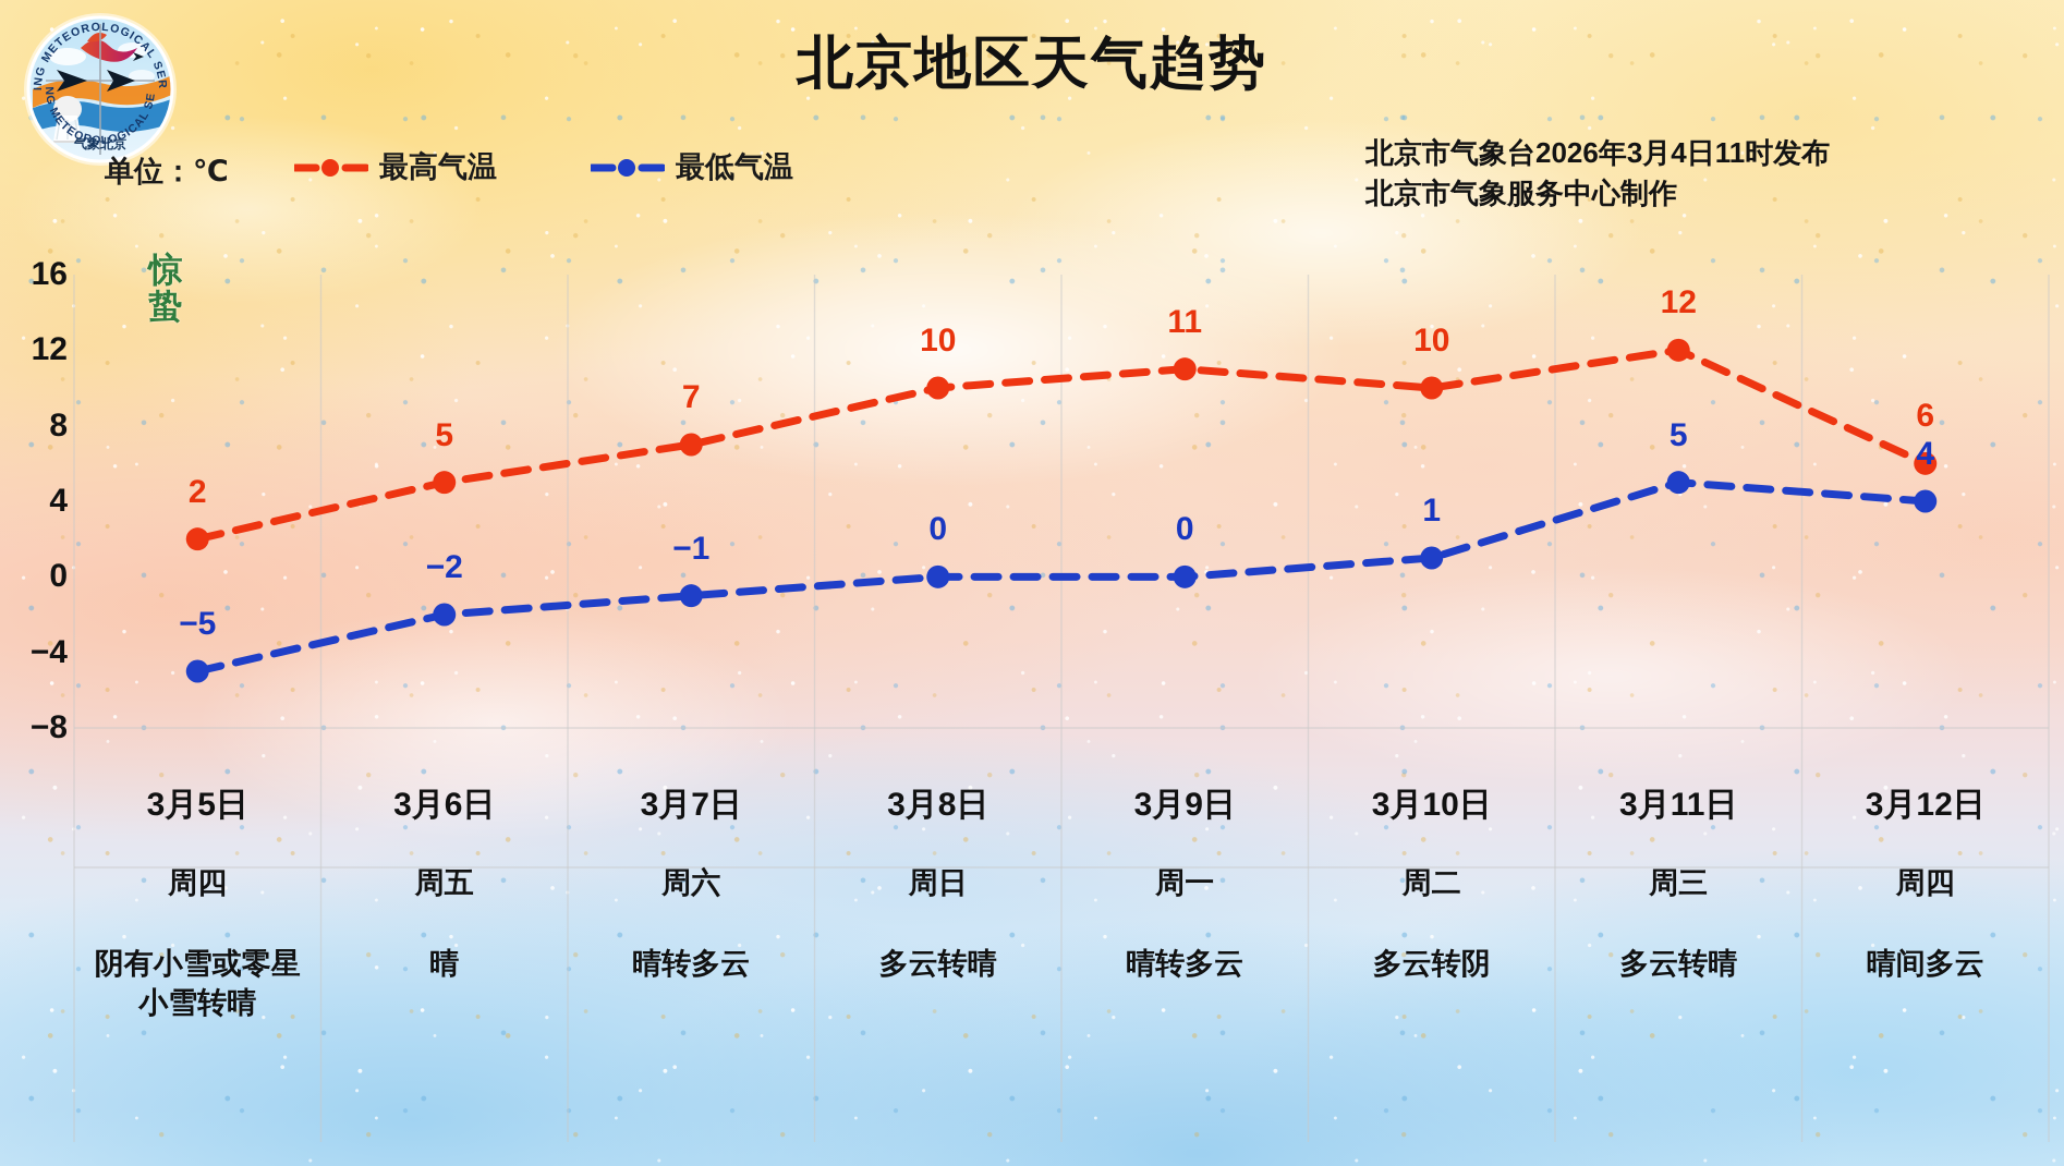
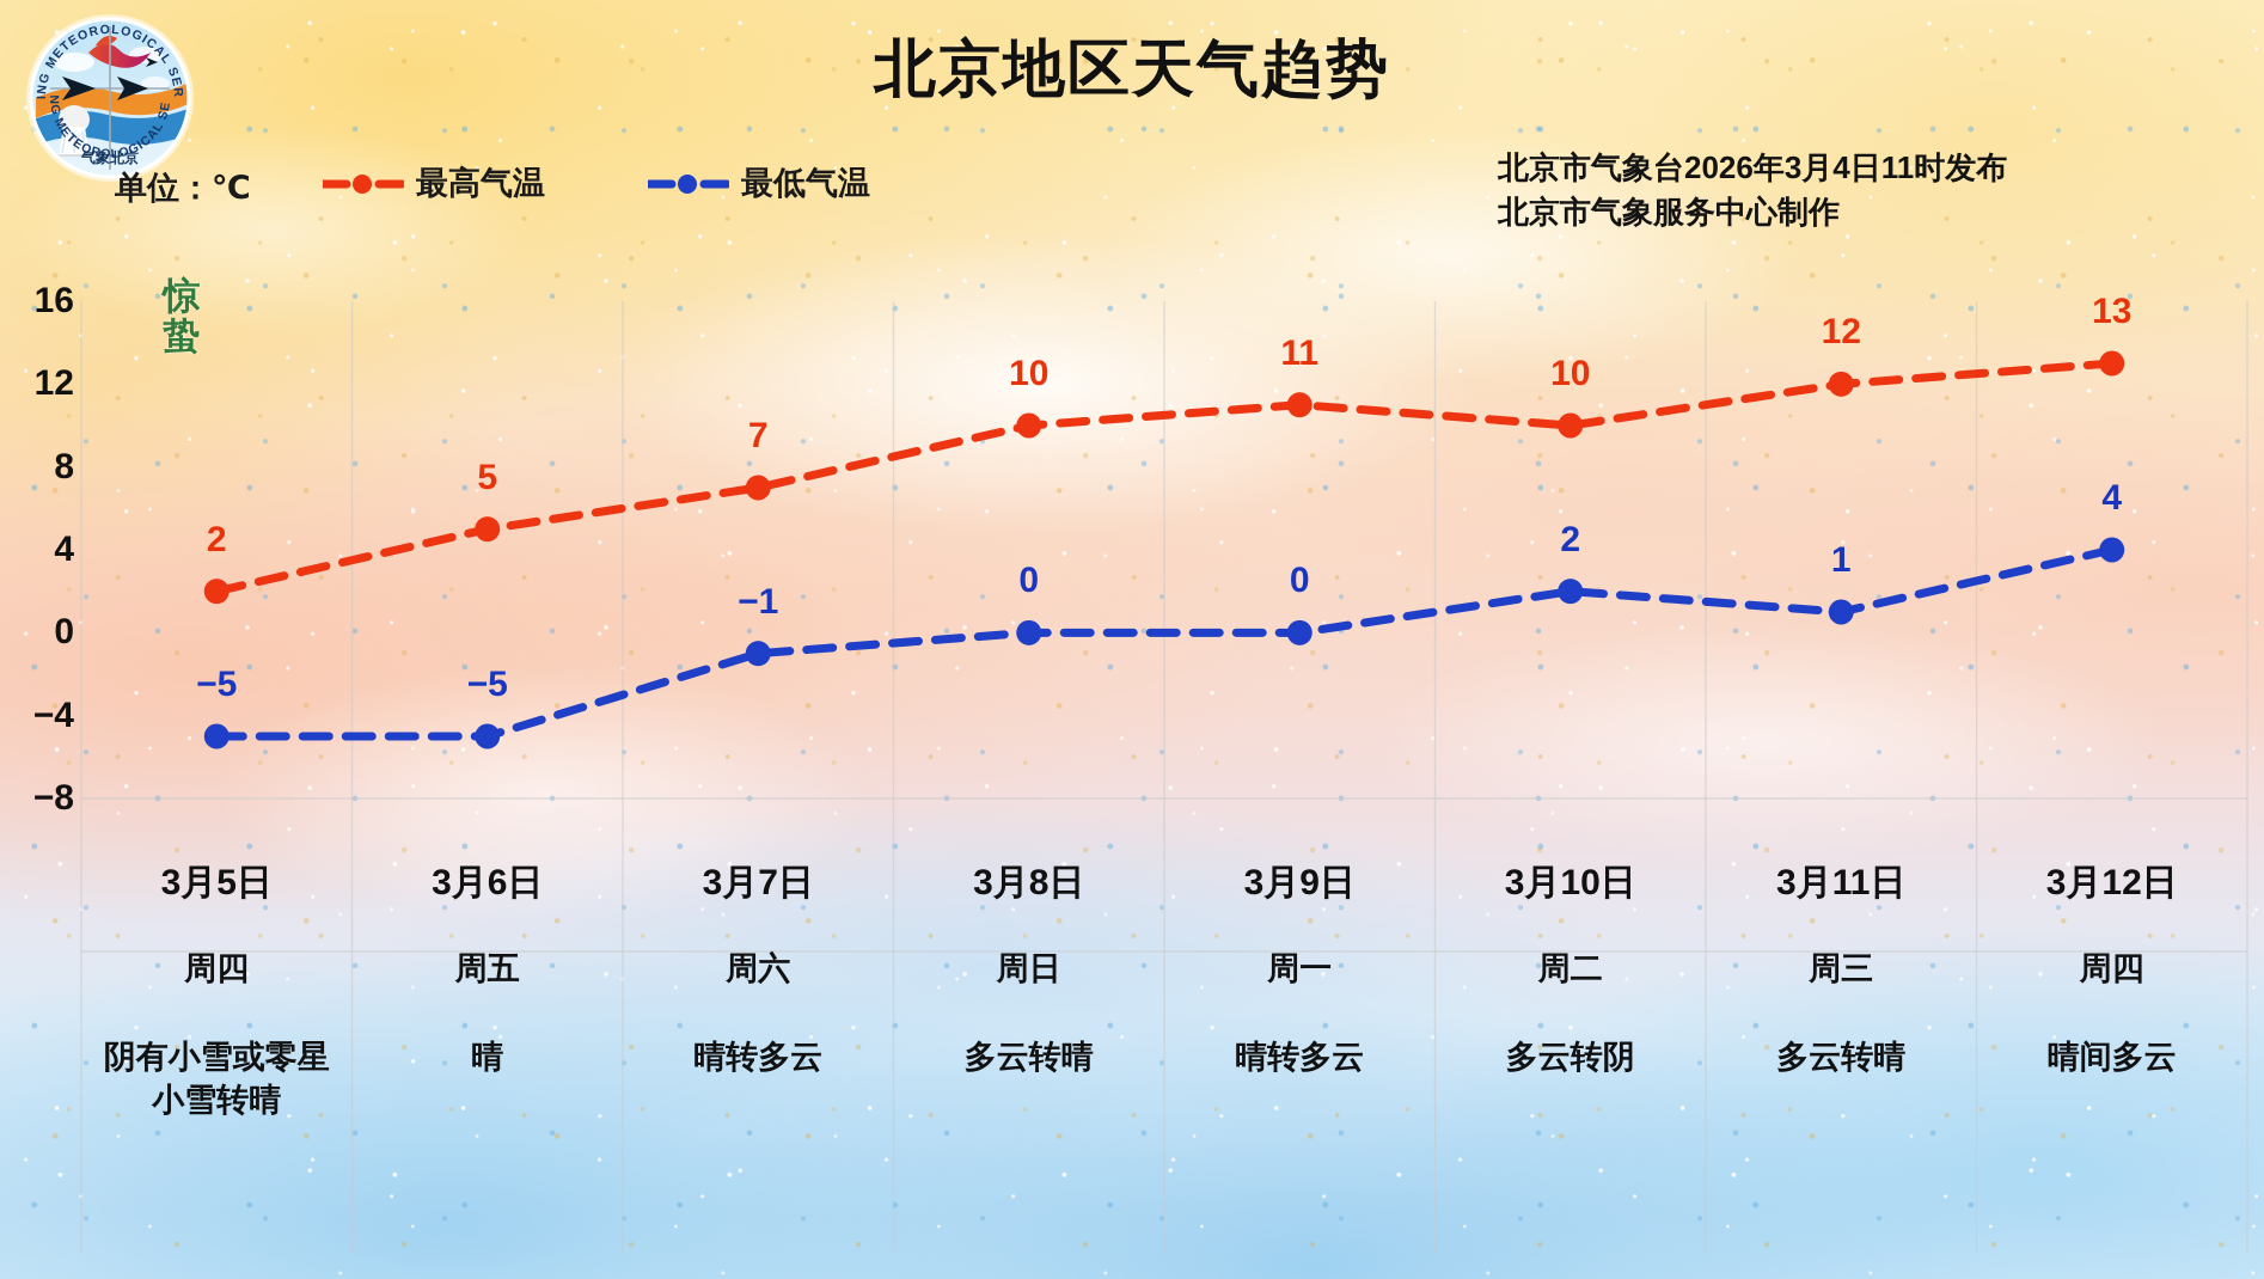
最低气温/3月6日: −2 -> −5
最低气温/3月10日: 1 -> 2
最低气温/3月11日: 5 -> 1
最高气温/3月12日: 6 -> 13
